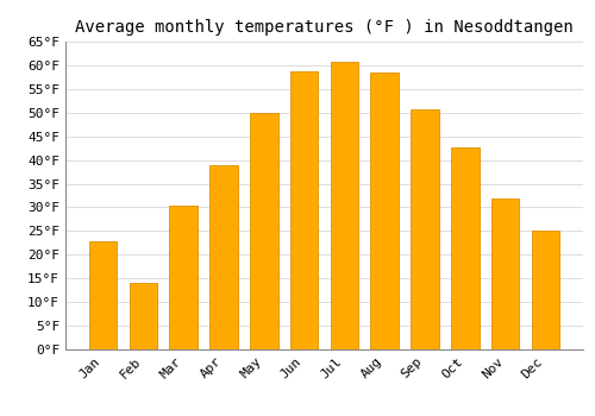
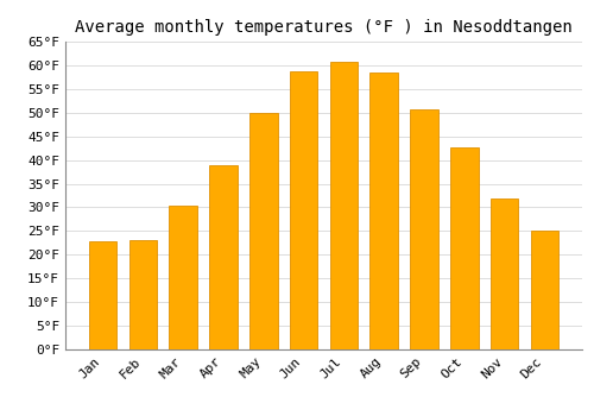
Feb: 14.0°F -> 23.0°F
